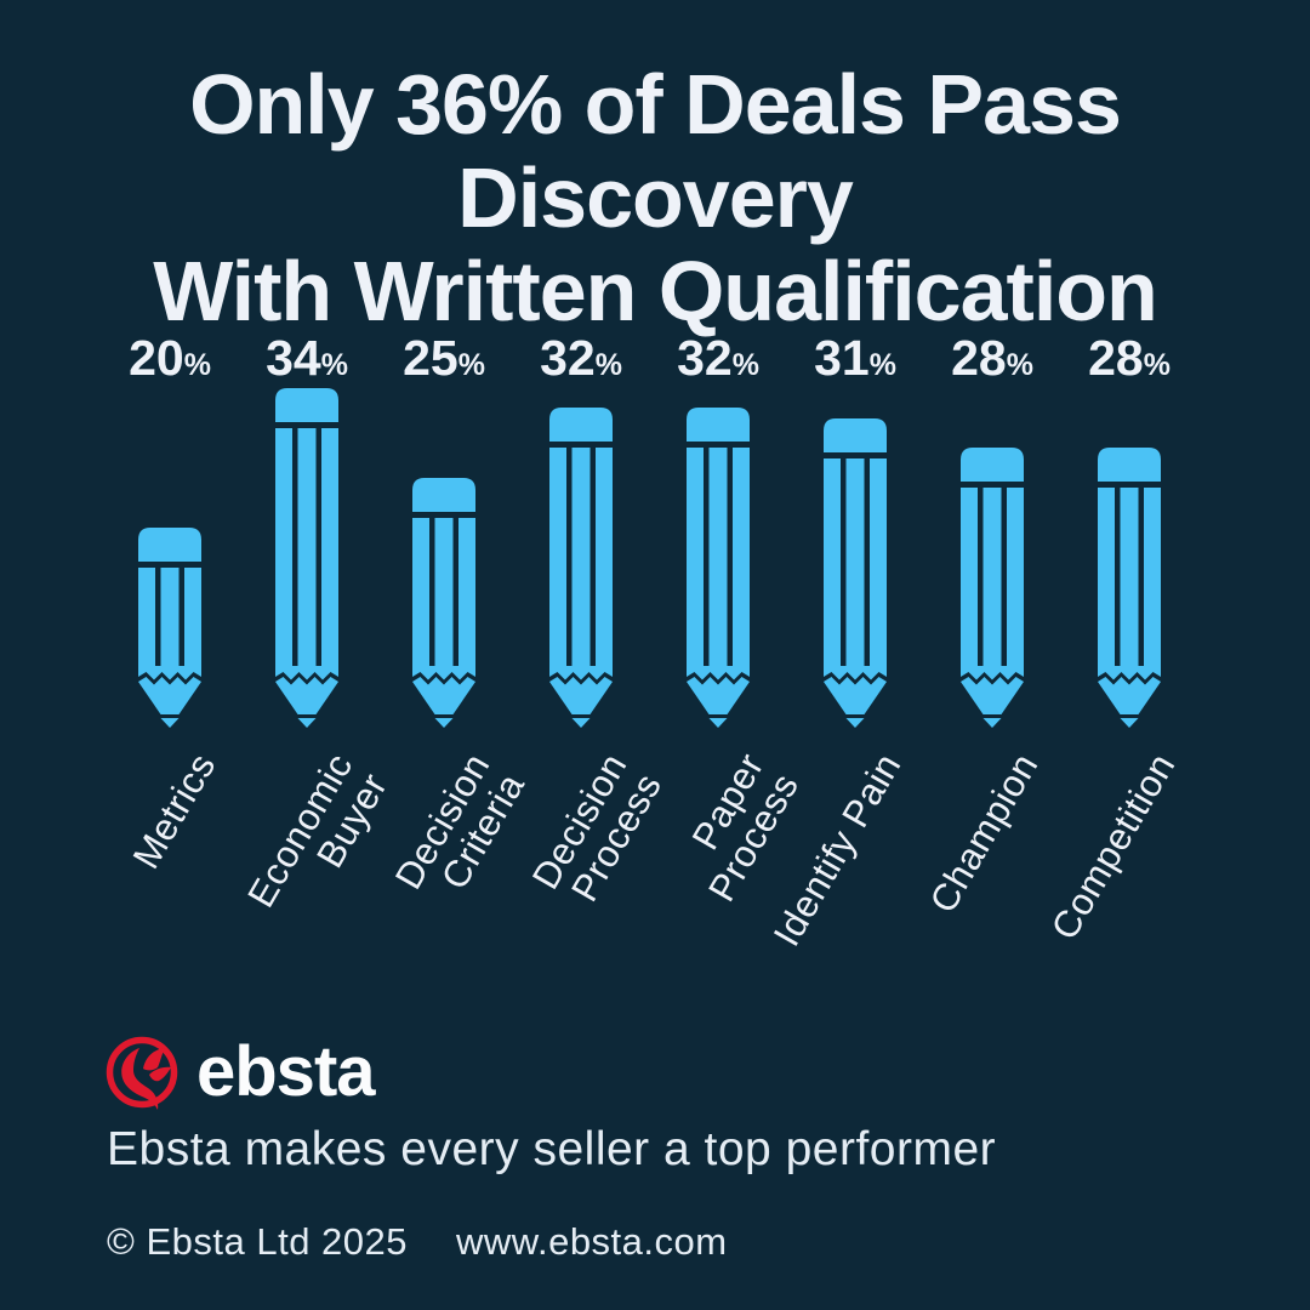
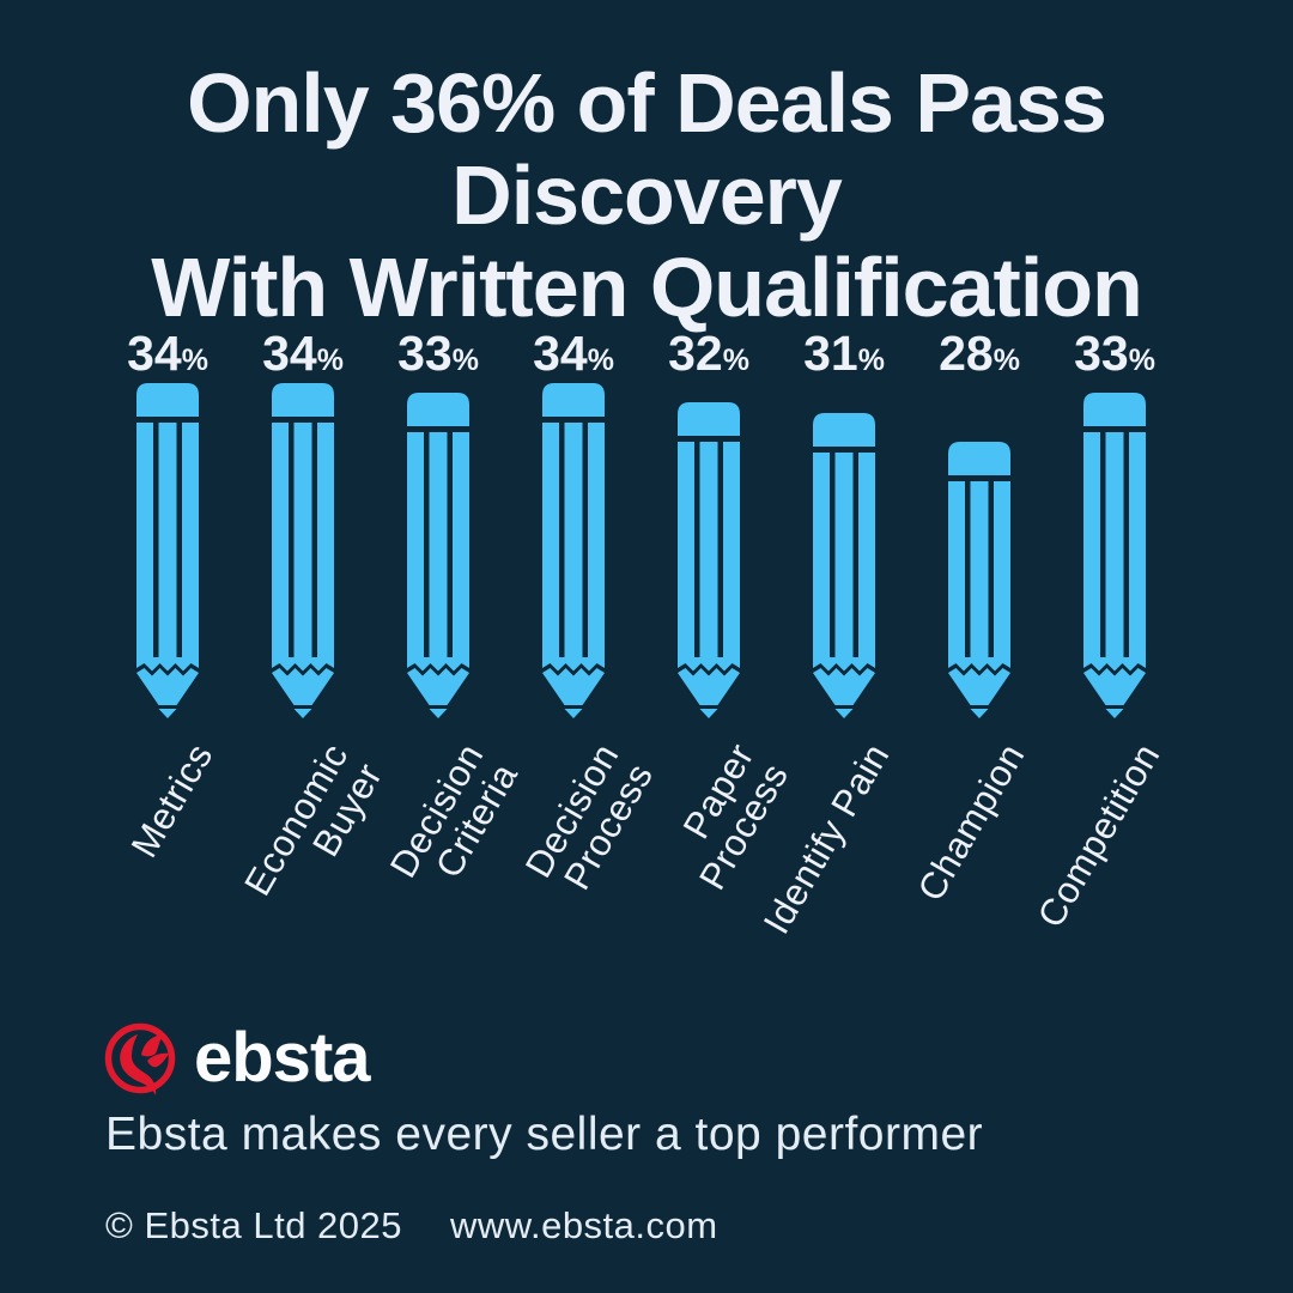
Metrics: 20 -> 34
Decision Criteria: 25 -> 33
Decision Process: 32 -> 34
Competition: 28 -> 33
